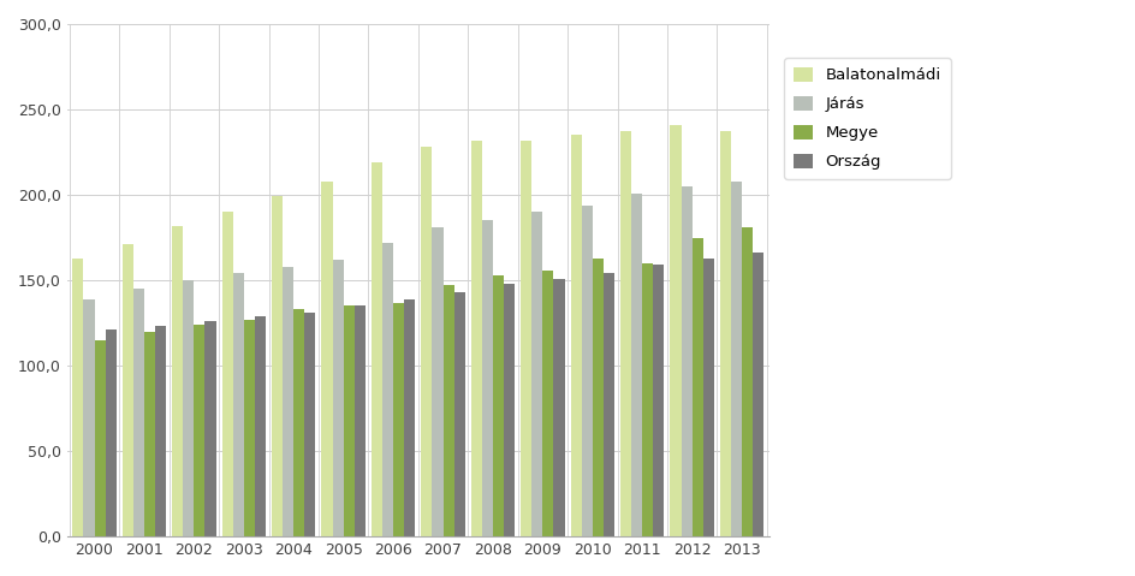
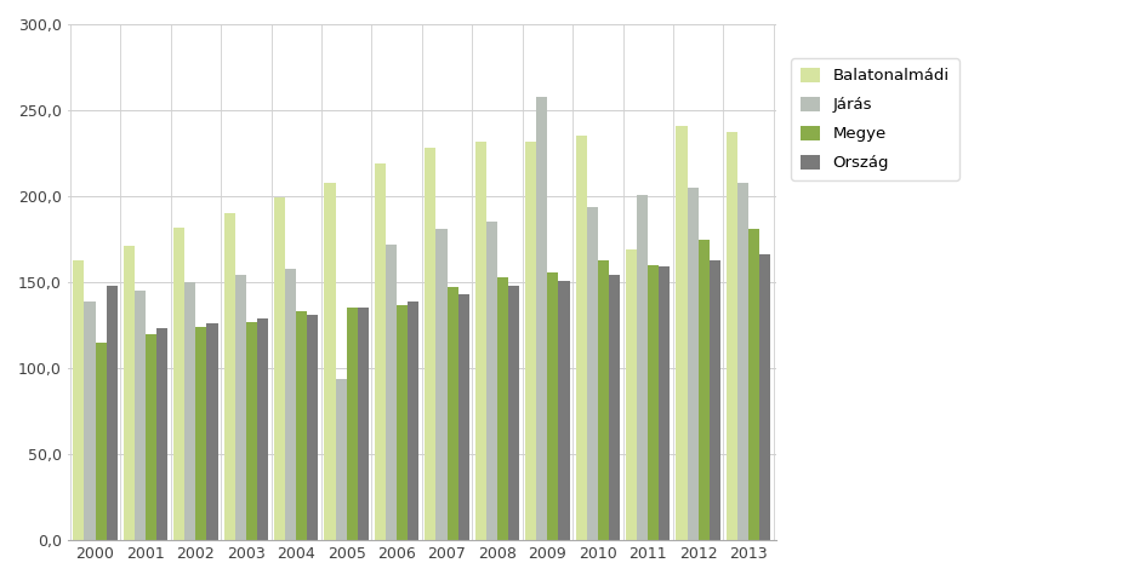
Ország/2000: 121 -> 148
Járás/2005: 162 -> 94
Járás/2009: 190 -> 258
Balatonalmádi/2011: 237 -> 169
